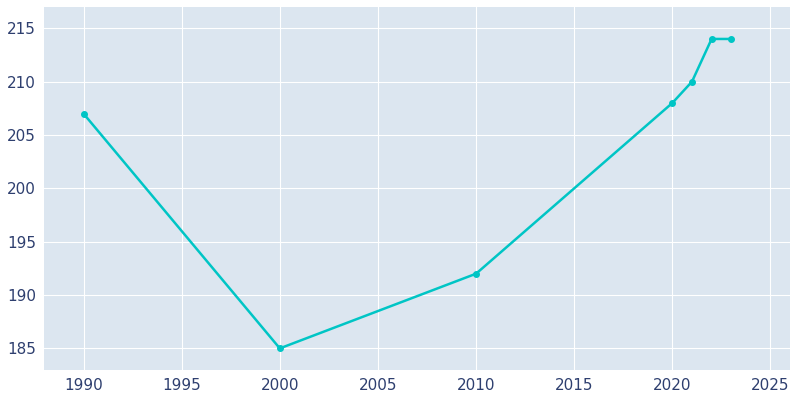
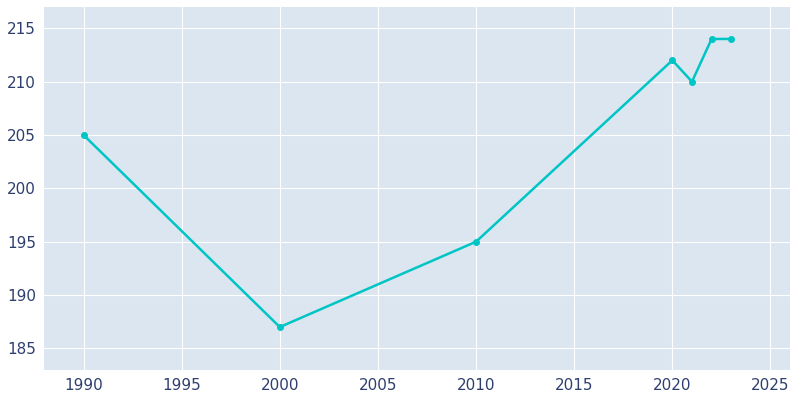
1990: 207 -> 205
2000: 185 -> 187
2010: 192 -> 195
2020: 208 -> 212
